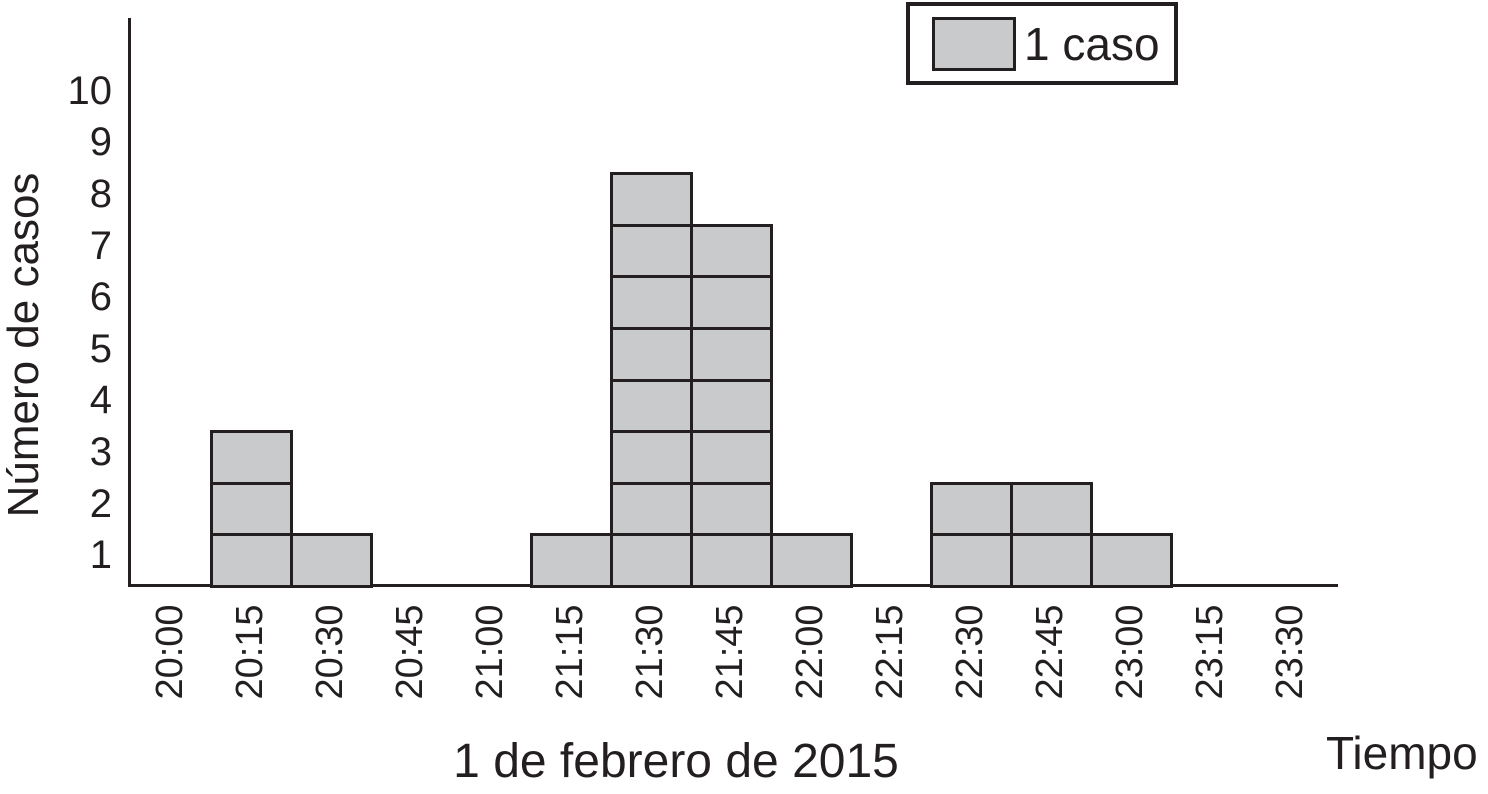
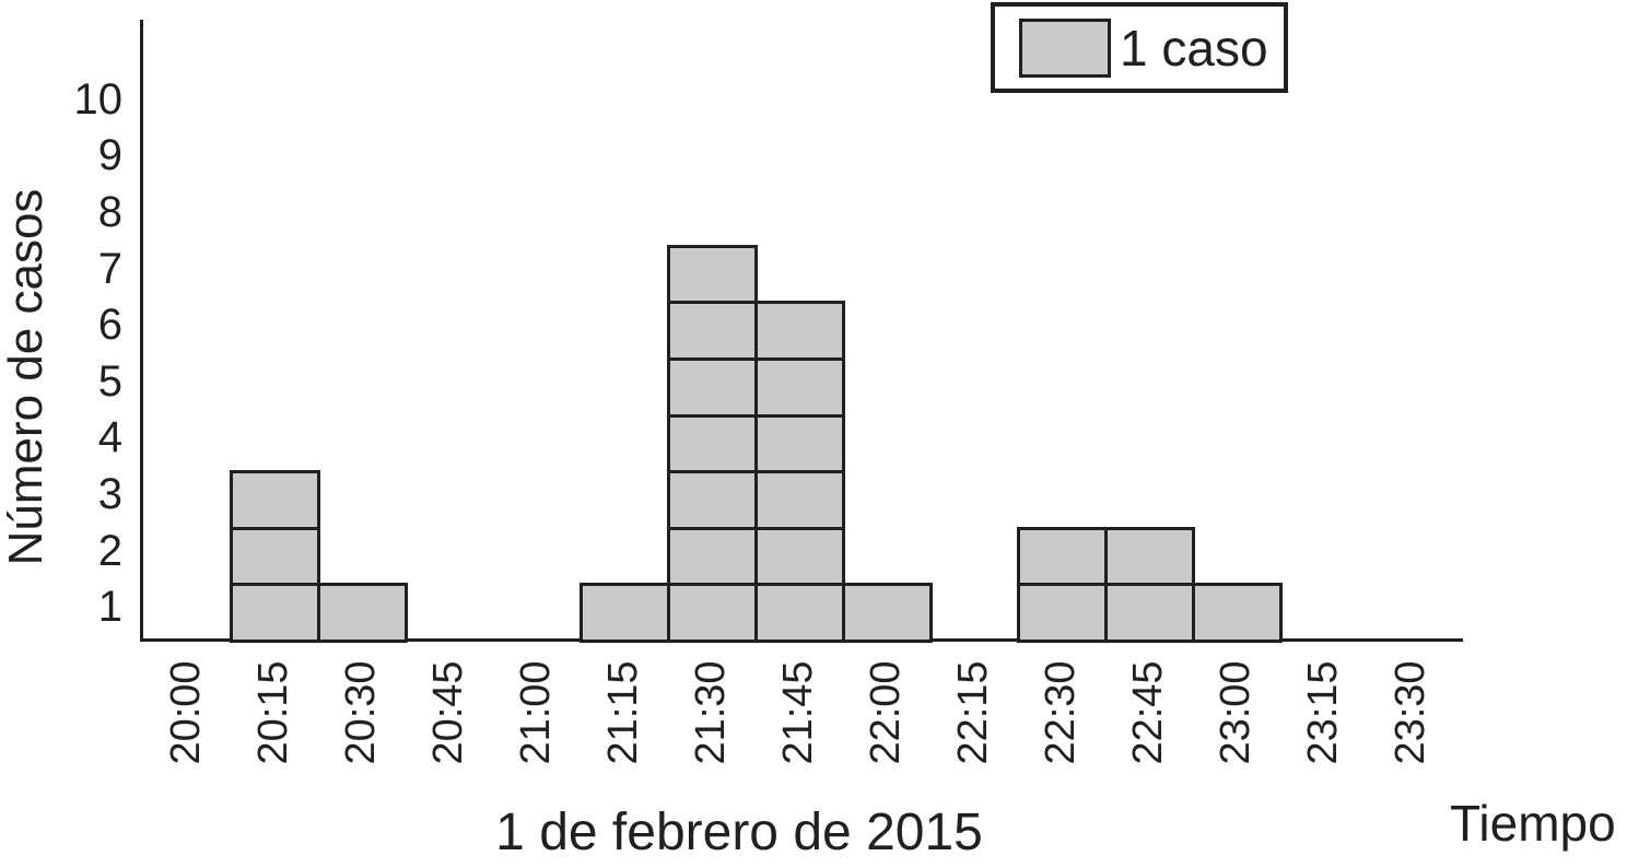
21:30: 8 -> 7
21:45: 7 -> 6
